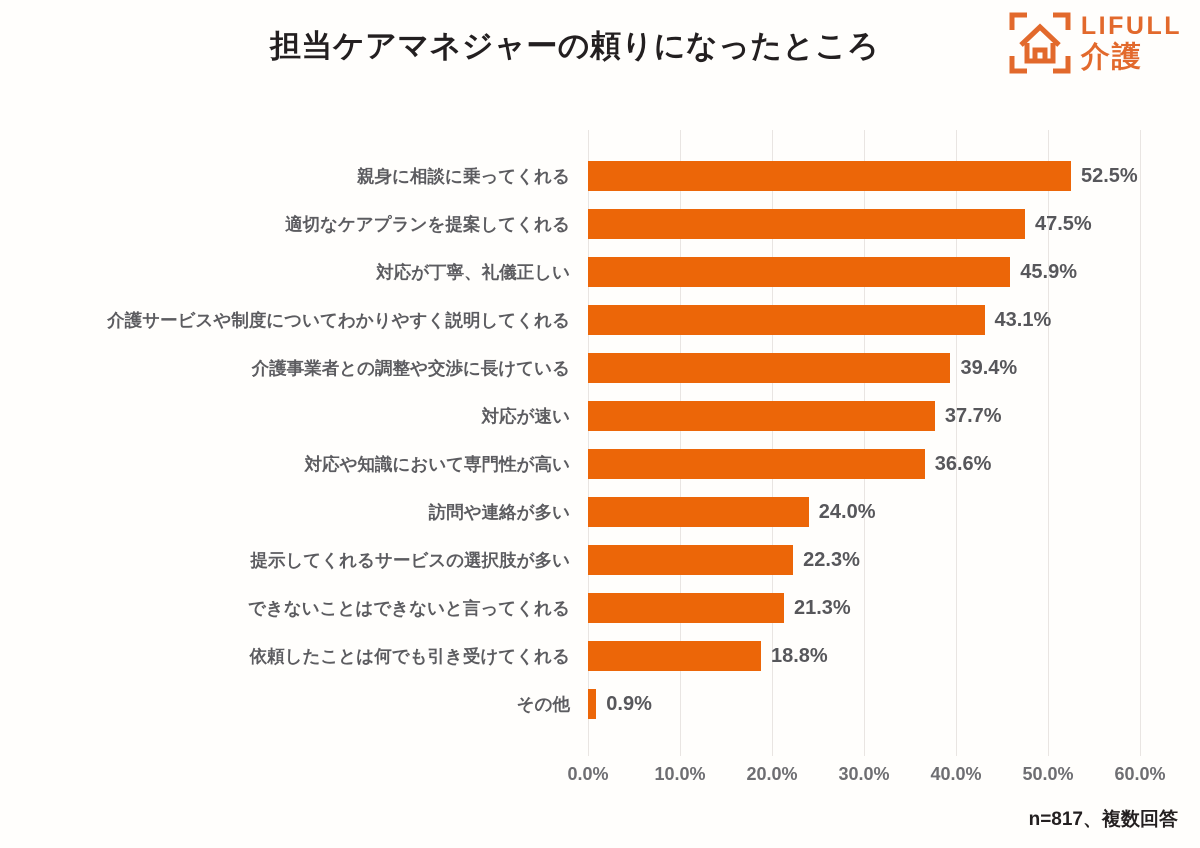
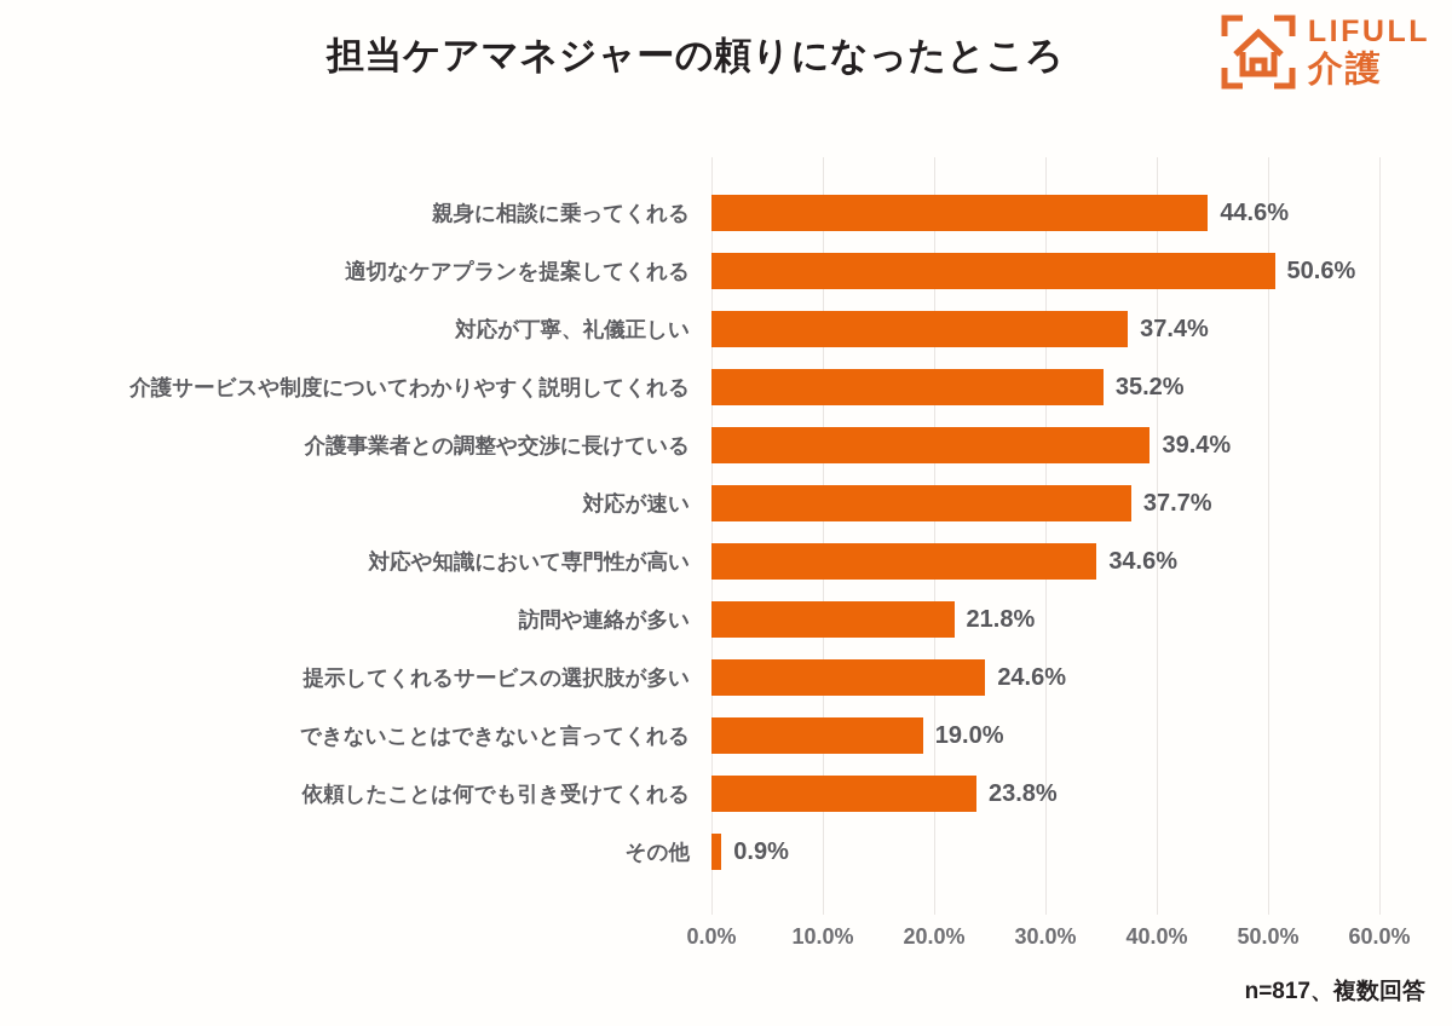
親身に相談に乗ってくれる: 52.5% -> 44.6%
適切なケアプランを提案してくれる: 47.5% -> 50.6%
対応が丁寧、礼儀正しい: 45.9% -> 37.4%
介護サービスや制度についてわかりやすく説明してくれる: 43.1% -> 35.2%
対応や知識において専門性が高い: 36.6% -> 34.6%
訪問や連絡が多い: 24.0% -> 21.8%
提示してくれるサービスの選択肢が多い: 22.3% -> 24.6%
できないことはできないと言ってくれる: 21.3% -> 19.0%
依頼したことは何でも引き受けてくれる: 18.8% -> 23.8%
